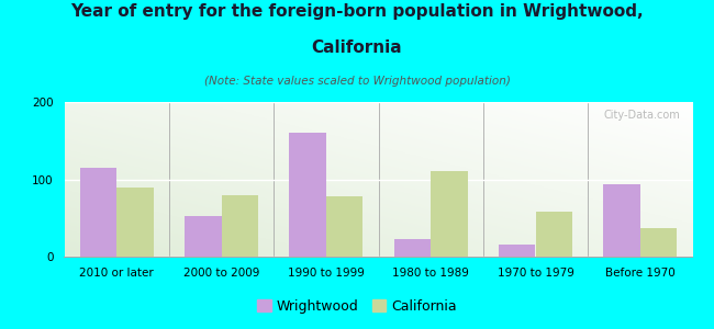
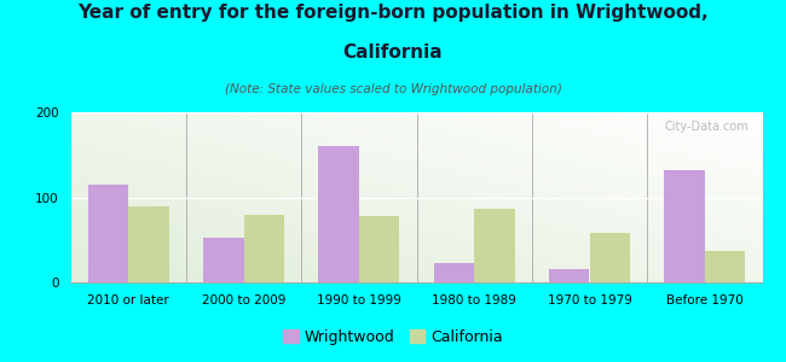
California/1980 to 1989: 110 -> 86
Wrightwood/Before 1970: 93 -> 132
